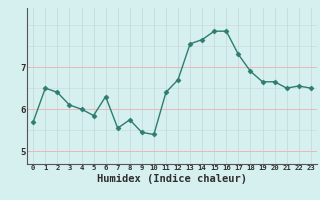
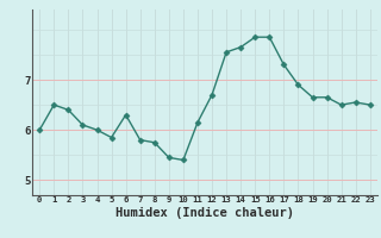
0: 5.70 -> 6.00
7: 5.55 -> 5.80
11: 6.40 -> 6.15
